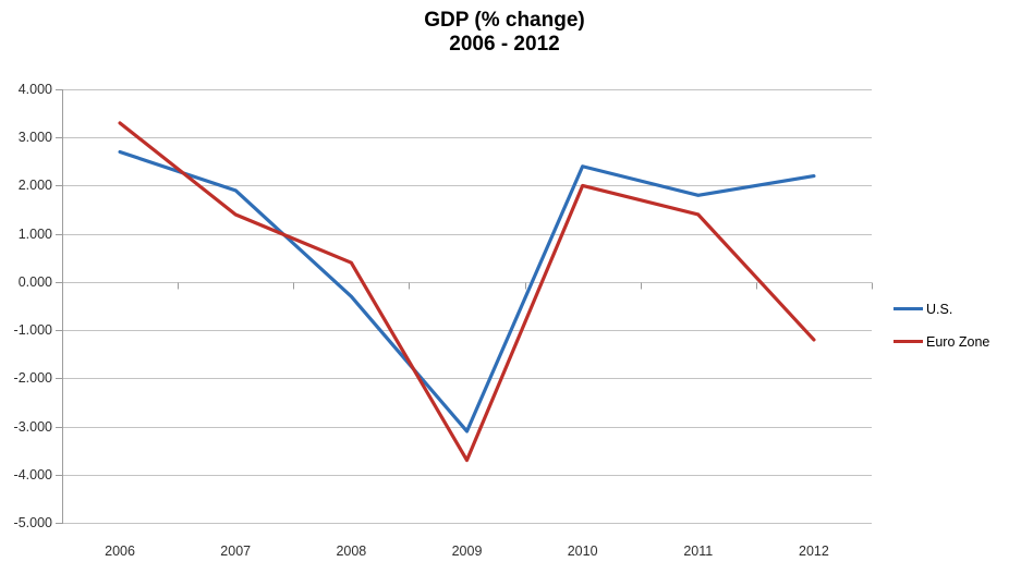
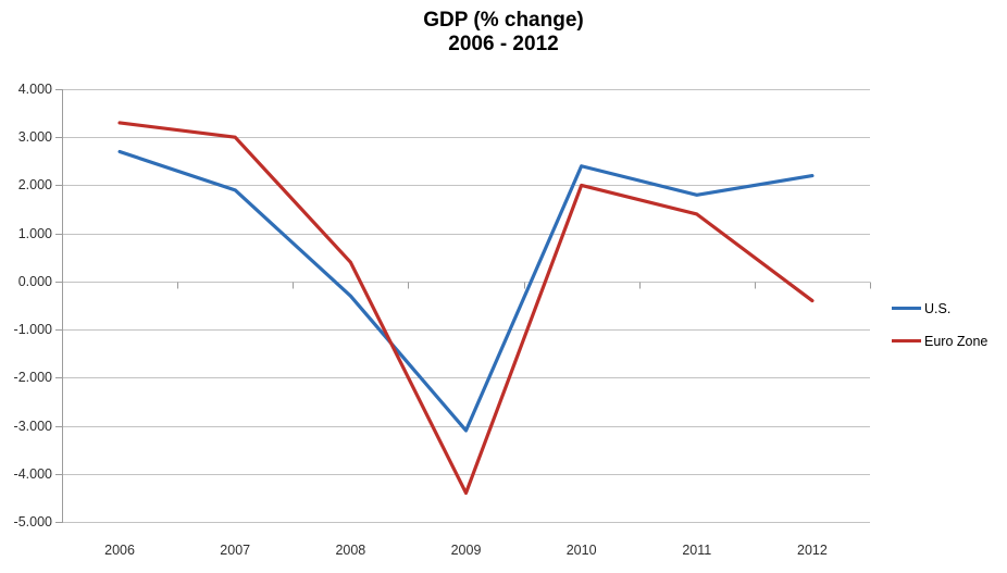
Euro Zone/2007: 1.4 -> 3.0
Euro Zone/2009: -3.7 -> -4.4
Euro Zone/2012: -1.2 -> -0.4
